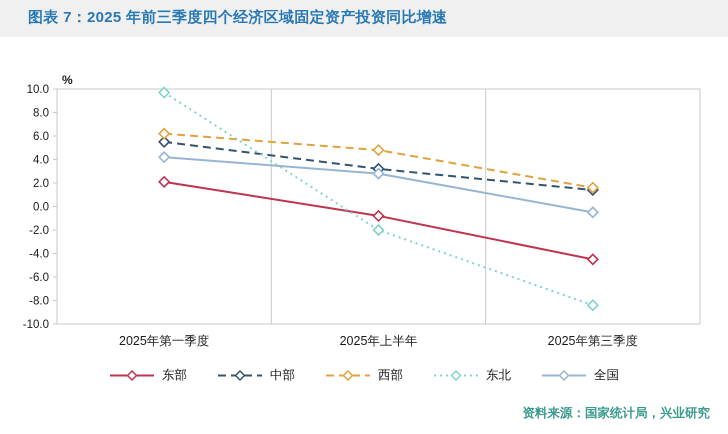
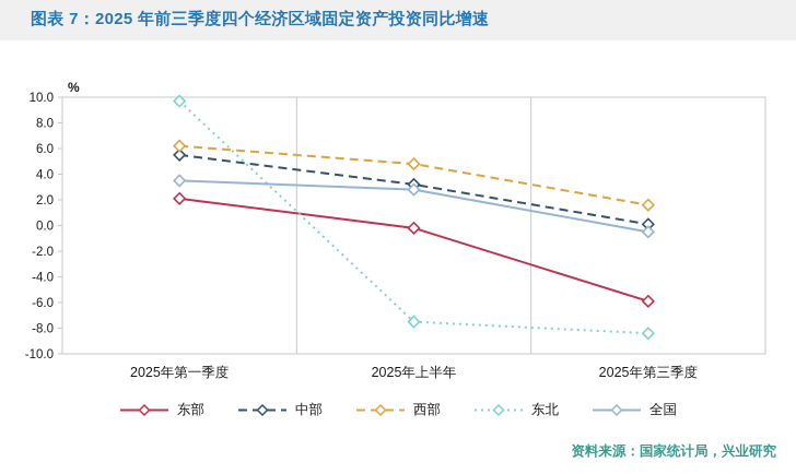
全国/2025年第一季度: 4.2 -> 3.5
东部/2025年上半年: -0.8 -> -0.2
东北/2025年上半年: -2.0 -> -7.5
东部/2025年第三季度: -4.5 -> -5.9
中部/2025年第三季度: 1.4 -> 0.1
